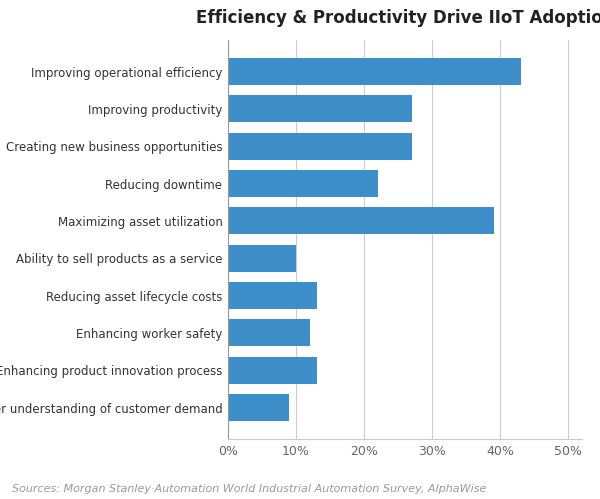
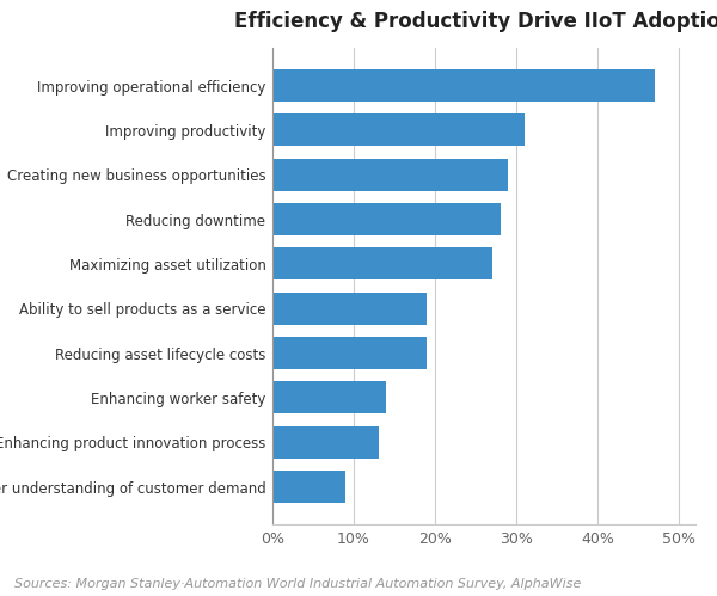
Improving operational efficiency: 43% -> 47%
Improving productivity: 27% -> 31%
Creating new business opportunities: 27% -> 29%
Reducing downtime: 22% -> 28%
Maximizing asset utilization: 39% -> 27%
Ability to sell products as a service: 10% -> 19%
Reducing asset lifecycle costs: 13% -> 19%
Enhancing worker safety: 12% -> 14%
